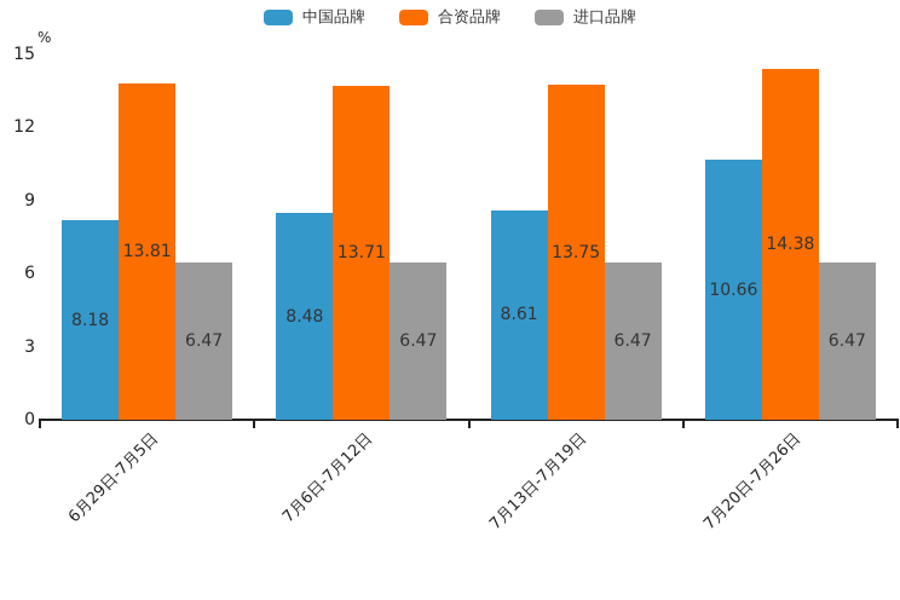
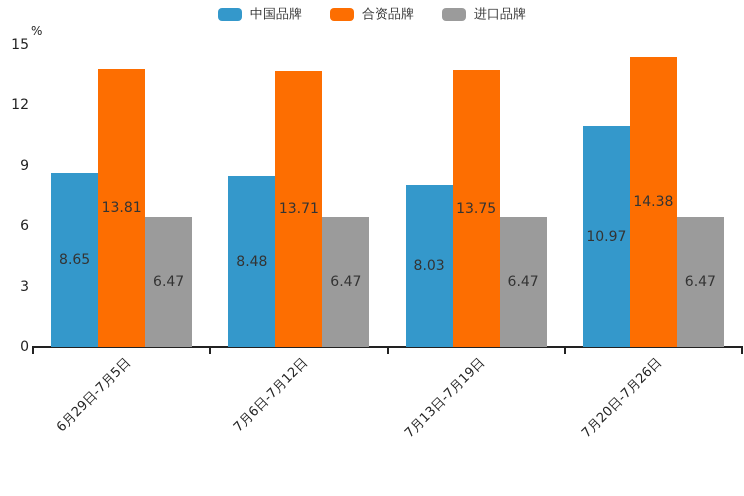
中国品牌/6月29日-7月5日: 8.18 -> 8.65
中国品牌/7月13日-7月19日: 8.61 -> 8.03
中国品牌/7月20日-7月26日: 10.66 -> 10.97
